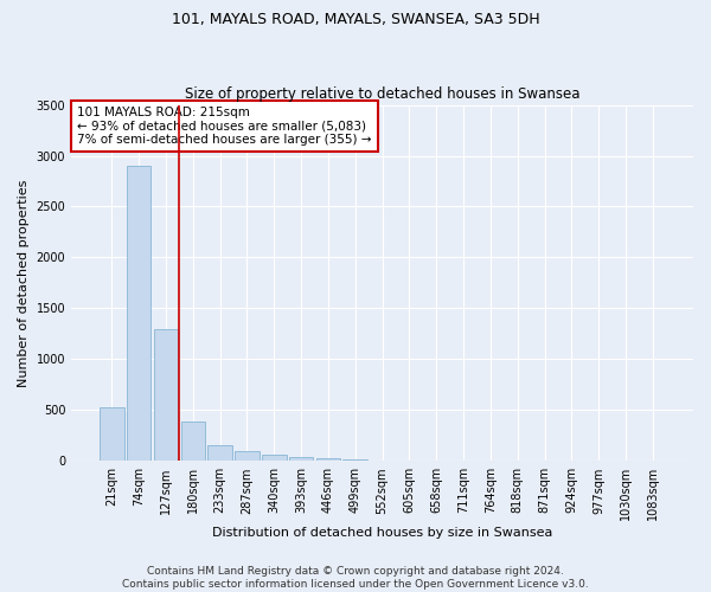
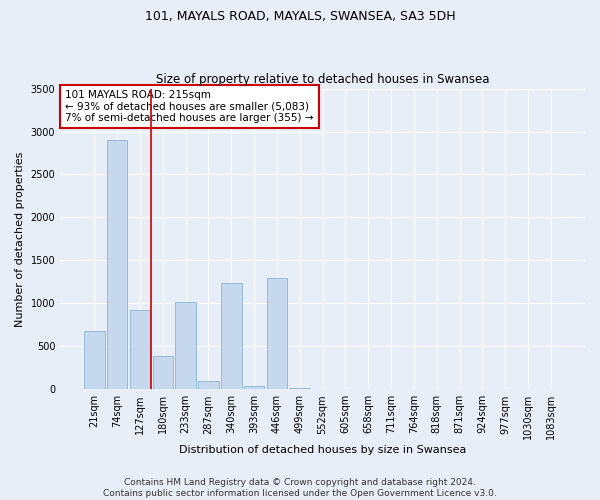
21sqm: 530 -> 680
127sqm: 1300 -> 920
233sqm: 160 -> 1020
340sqm: 60 -> 1240
446sqm: 20 -> 1300
